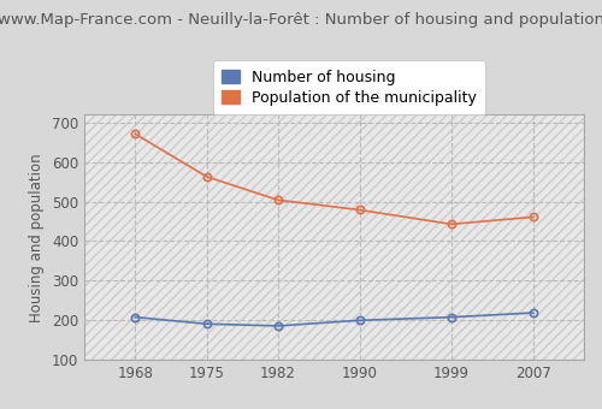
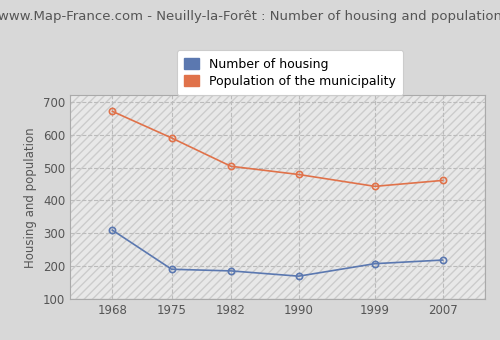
Number of housing/1968: 208 -> 310
Population of the municipality/1975: 563 -> 590
Number of housing/1990: 200 -> 170
